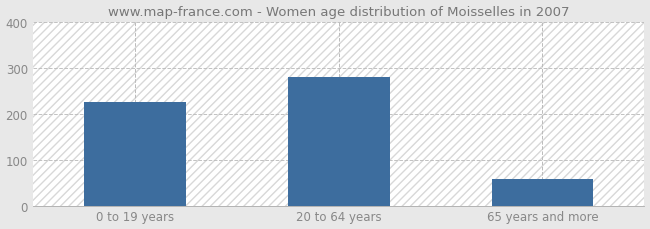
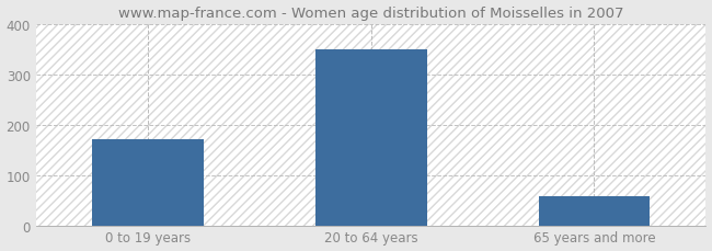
0 to 19 years: 225 -> 170
20 to 64 years: 280 -> 348
